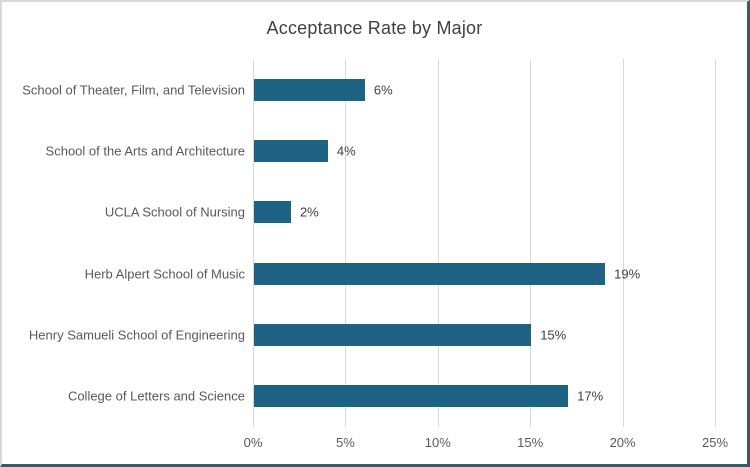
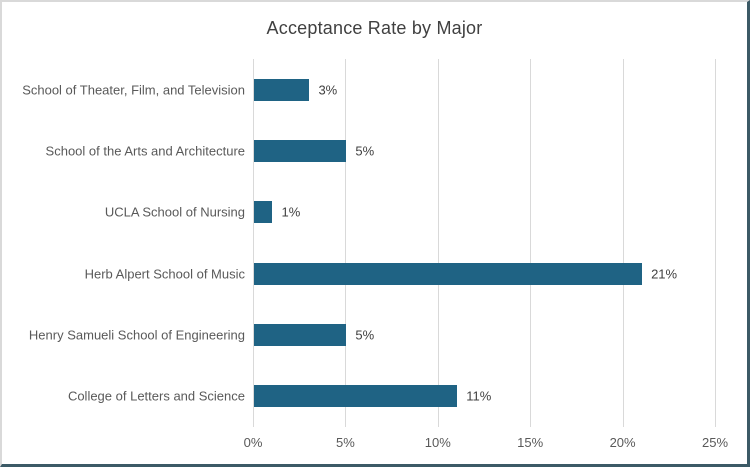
School of Theater, Film, and Television: 6% -> 3%
School of the Arts and Architecture: 4% -> 5%
UCLA School of Nursing: 2% -> 1%
Herb Alpert School of Music: 19% -> 21%
Henry Samueli School of Engineering: 15% -> 5%
College of Letters and Science: 17% -> 11%
